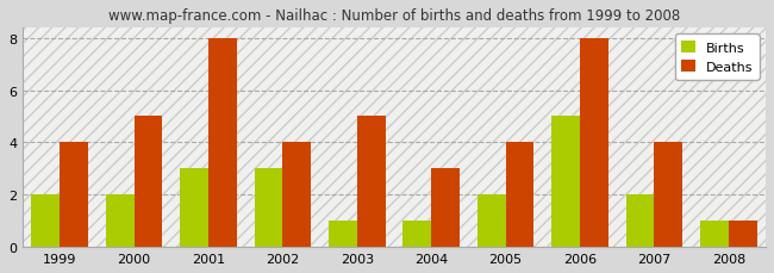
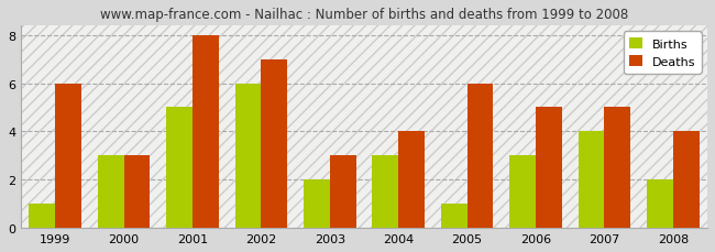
Births/1999: 2 -> 1
Deaths/1999: 4 -> 6
Births/2000: 2 -> 3
Deaths/2000: 5 -> 3
Births/2001: 3 -> 5
Births/2002: 3 -> 6
Deaths/2002: 4 -> 7
Births/2003: 1 -> 2
Deaths/2003: 5 -> 3
Births/2004: 1 -> 3
Deaths/2004: 3 -> 4
Births/2005: 2 -> 1
Deaths/2005: 4 -> 6
Births/2006: 5 -> 3
Deaths/2006: 8 -> 5
Births/2007: 2 -> 4
Deaths/2007: 4 -> 5
Births/2008: 1 -> 2
Deaths/2008: 1 -> 4
